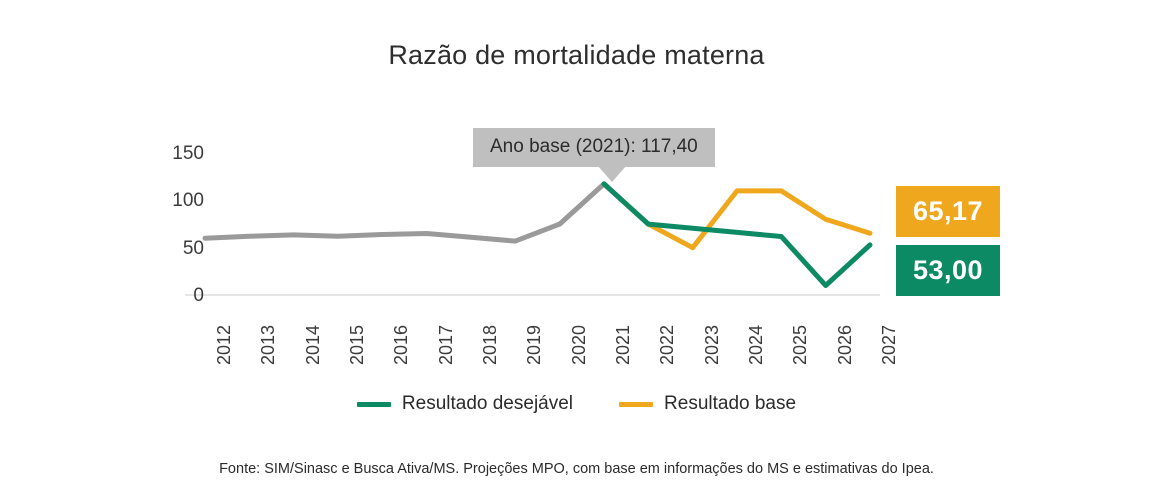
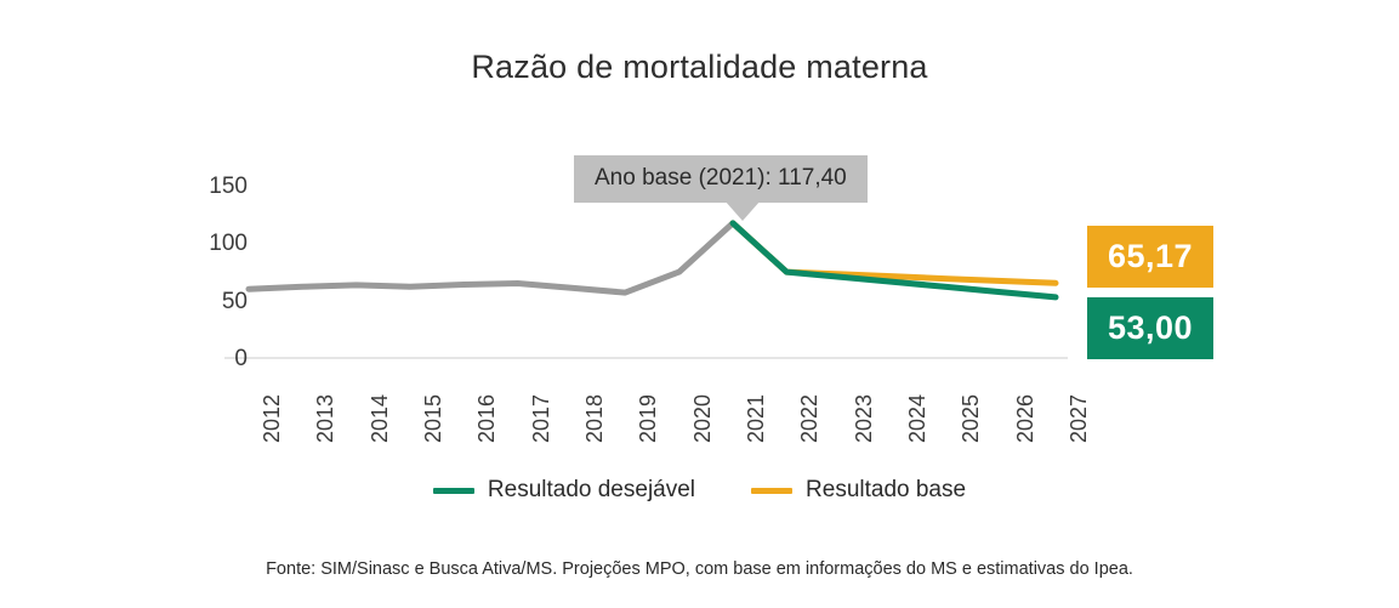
Resultado base/2023: 50 -> 70
Resultado base/2024: 110 -> 70
Resultado base/2025: 110 -> 70
Resultado desejável/2026: 10 -> 60
Resultado base/2026: 80 -> 70
